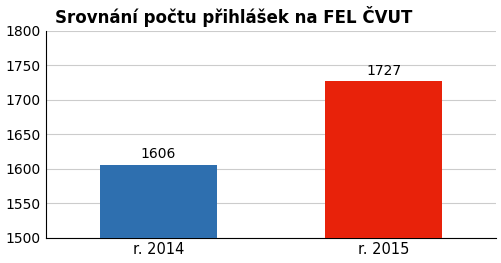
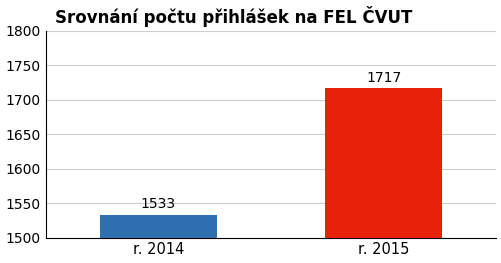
r. 2014: 1606 -> 1533
r. 2015: 1727 -> 1717
